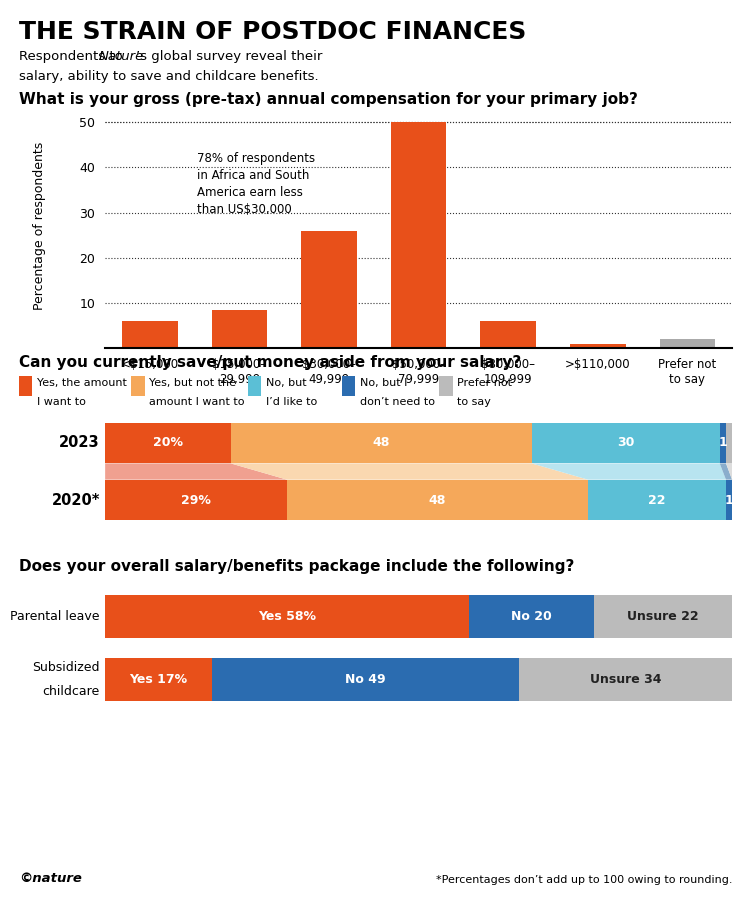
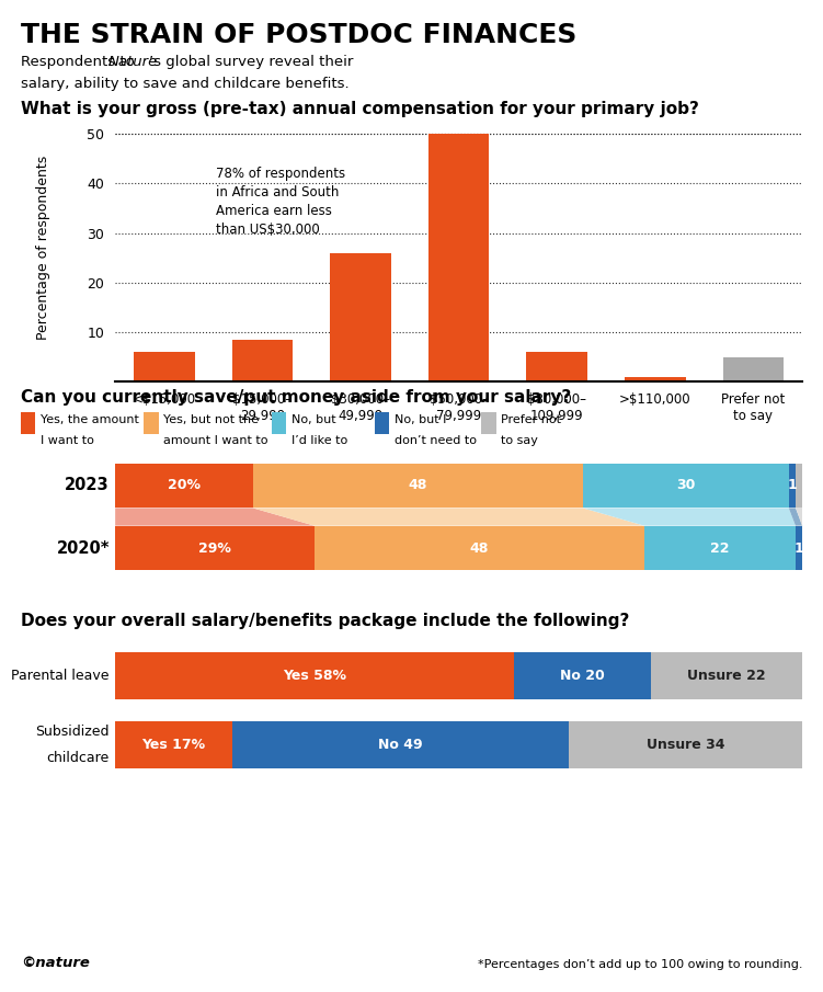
Prefer not to say: 2.0 -> 5.0
